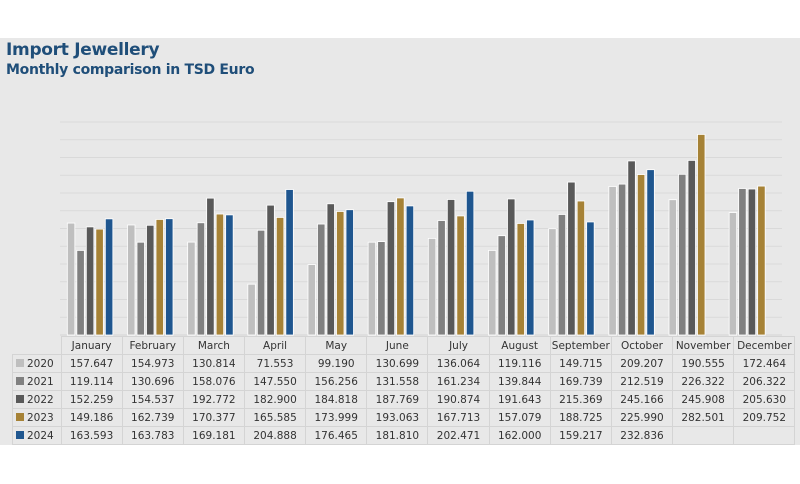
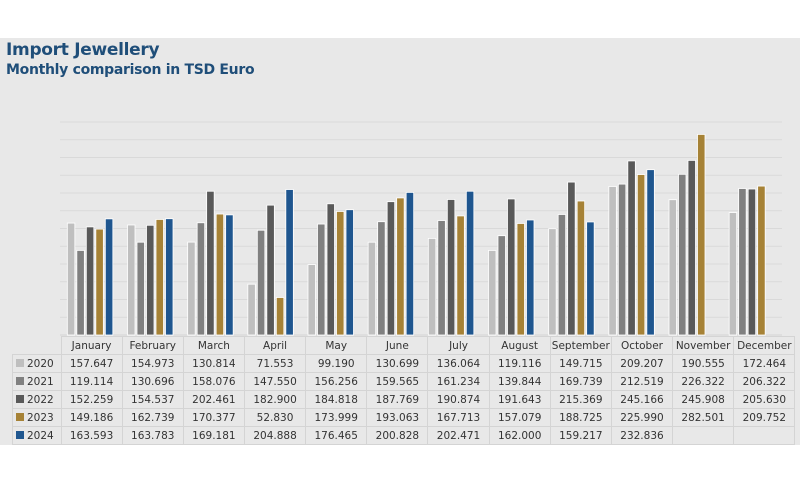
2022/March: 192.772 -> 202.461
2023/April: 165.585 -> 52.830
2021/June: 131.558 -> 159.565
2024/June: 181.810 -> 200.828
